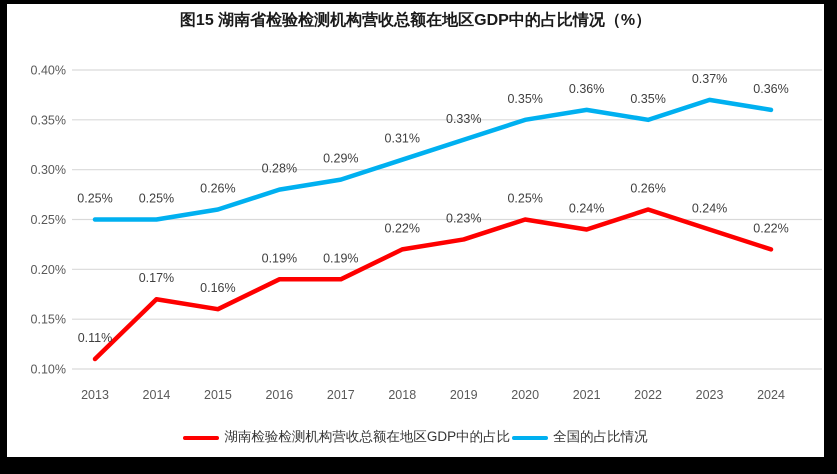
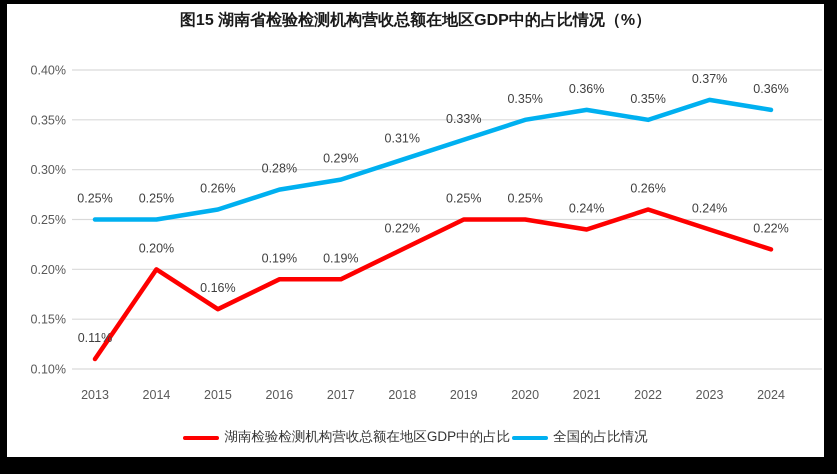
湖南检验检测机构营收总额在地区GDP中的占比/2014: 0.17% -> 0.20%
湖南检验检测机构营收总额在地区GDP中的占比/2019: 0.23% -> 0.25%
